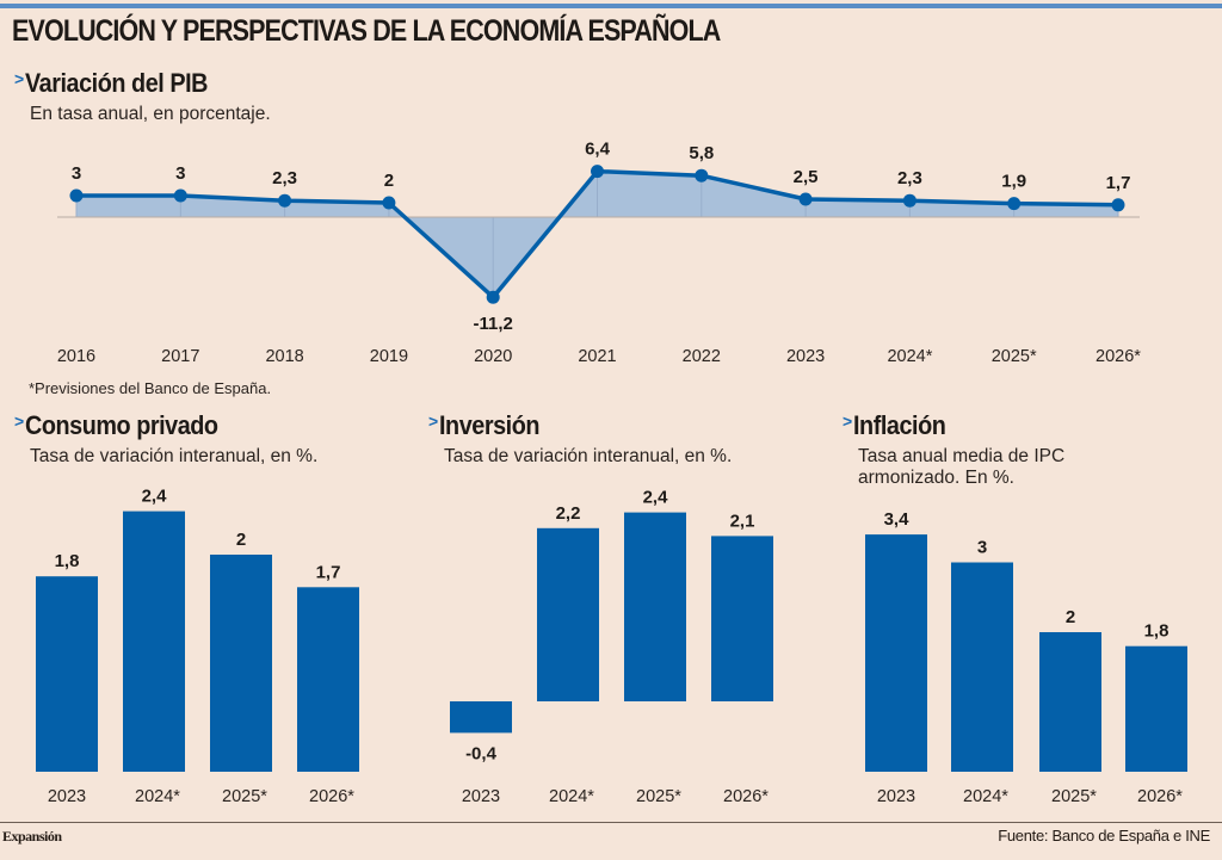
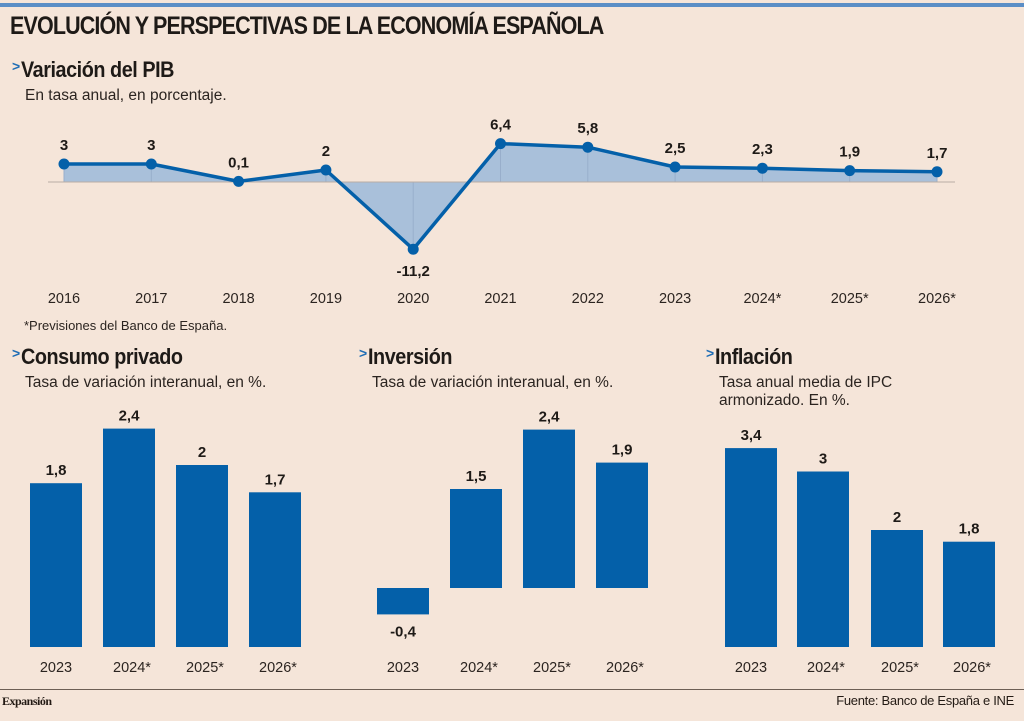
Variación del PIB/2018: 2,3 -> 0,1
Inversión/2024*: 2,2 -> 1,5
Inversión/2026*: 2,1 -> 1,9
